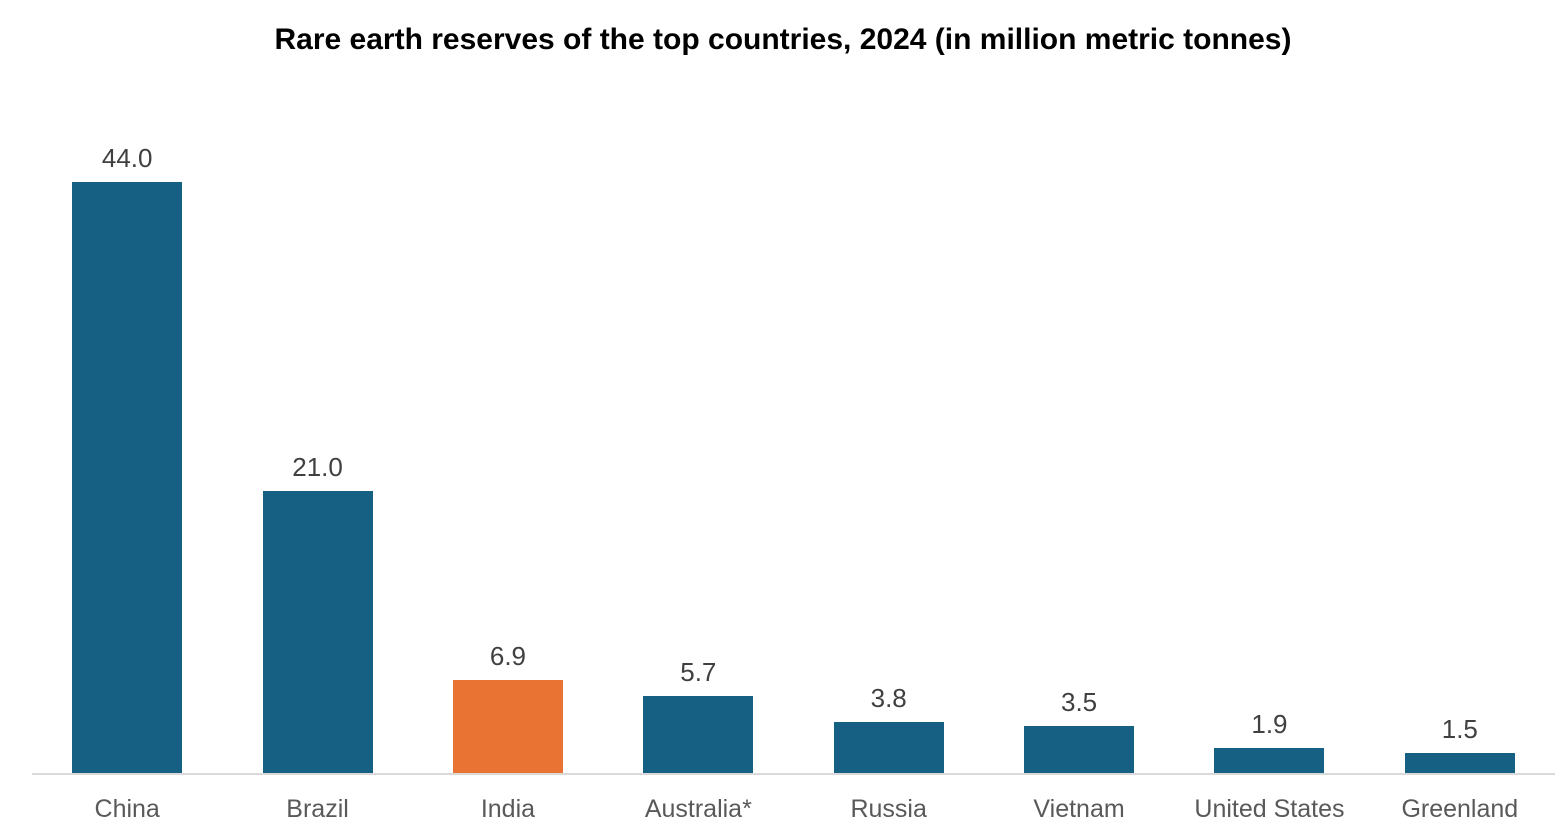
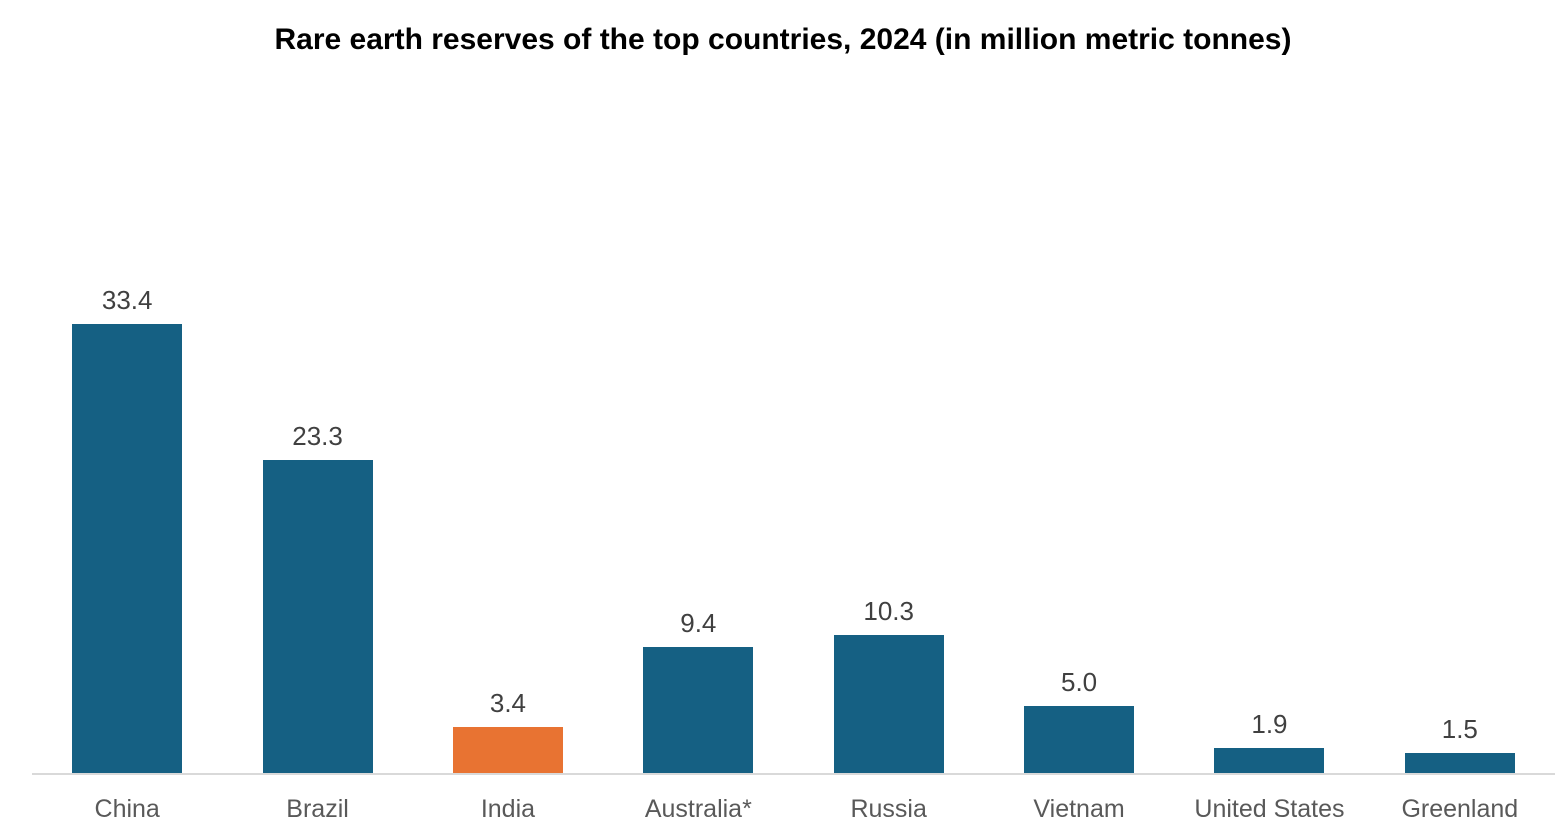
China: 44.0 -> 33.4
Brazil: 21.0 -> 23.3
India: 6.9 -> 3.4
Australia*: 5.7 -> 9.4
Russia: 3.8 -> 10.3
Vietnam: 3.5 -> 5.0
